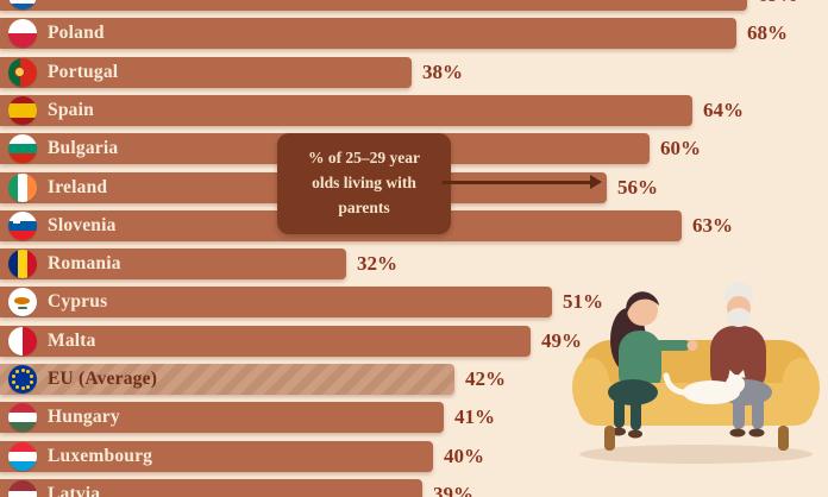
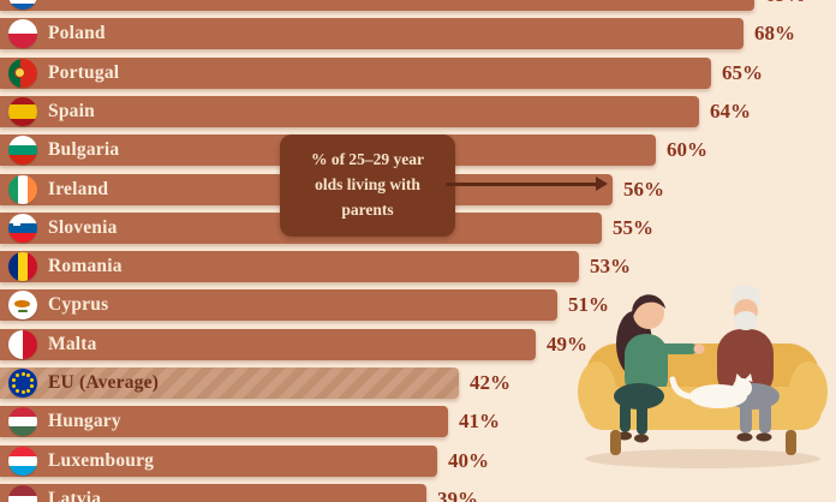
Portugal: 38% -> 65%
Slovenia: 63% -> 55%
Romania: 32% -> 53%
